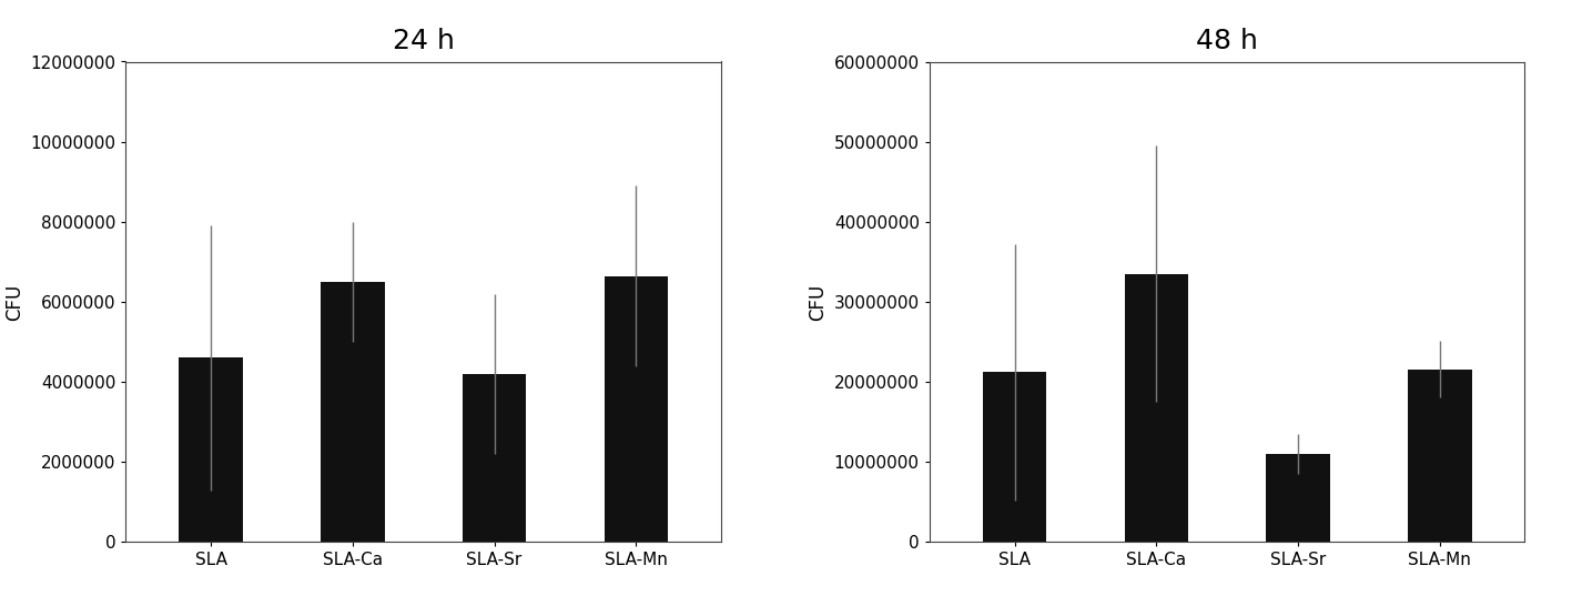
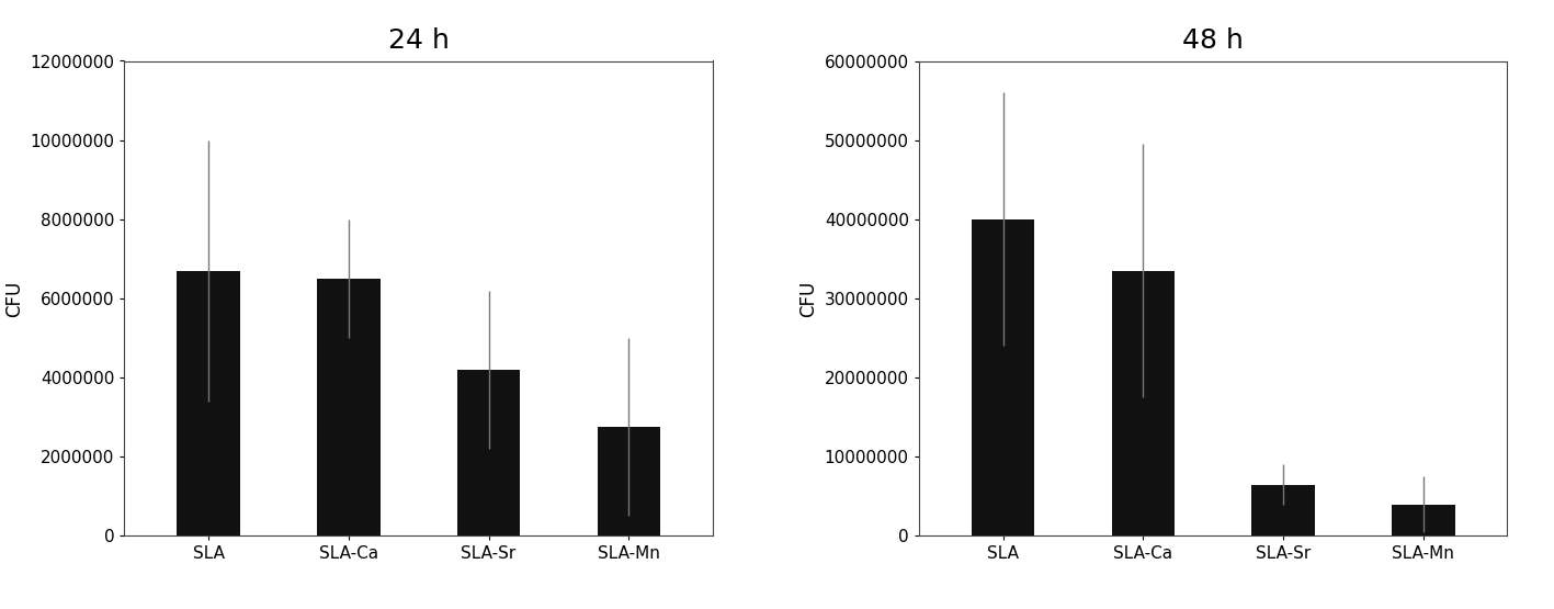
24 h/SLA: 4600000 -> 6700000
24 h/SLA-Mn: 6650000 -> 2750000
48 h/SLA: 21200000 -> 40000000
48 h/SLA-Sr: 11000000 -> 6500000
48 h/SLA-Mn: 21600000 -> 4000000
